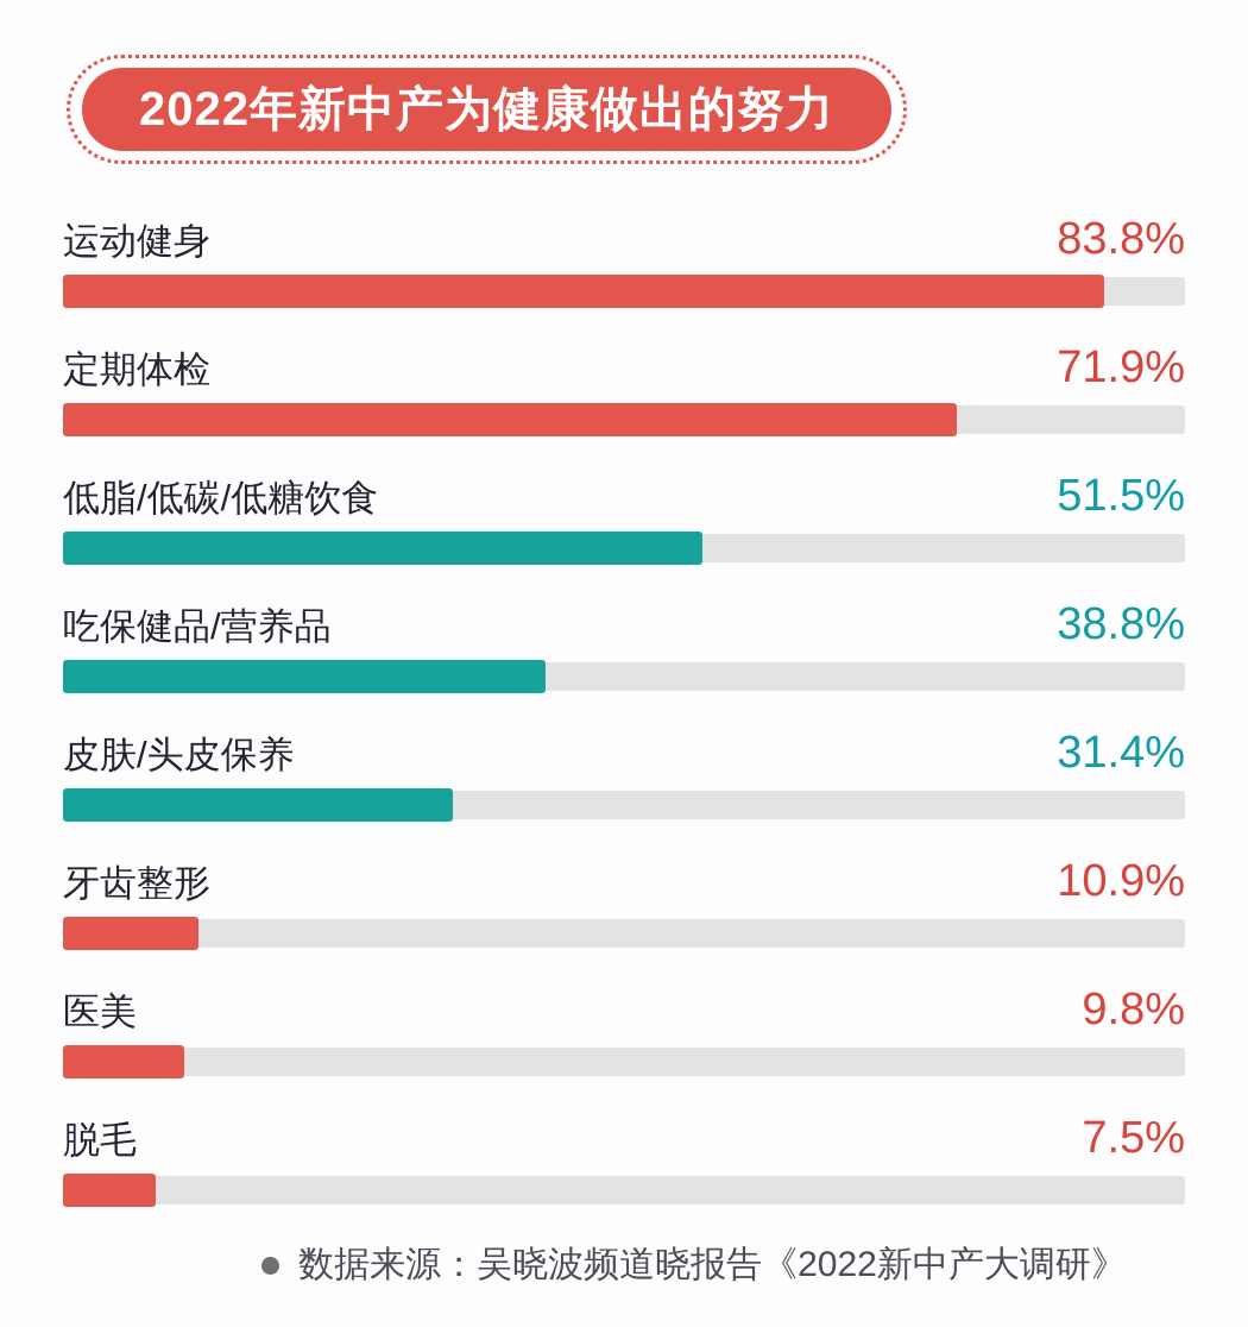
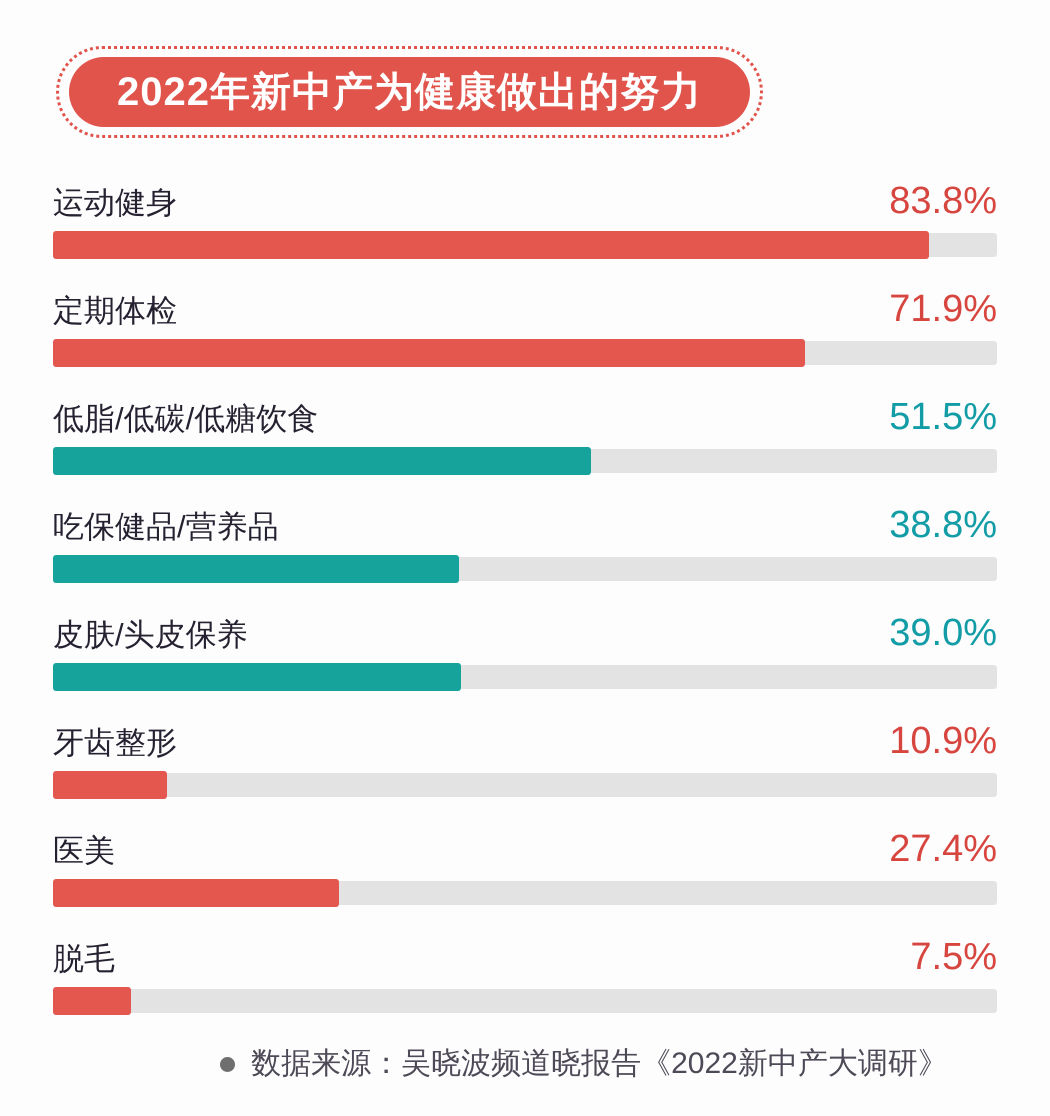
皮肤/头皮保养: 31.4% -> 39.0%
医美: 9.8% -> 27.4%
